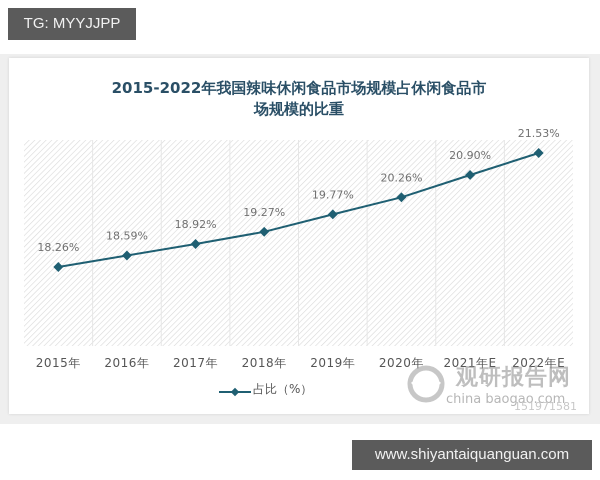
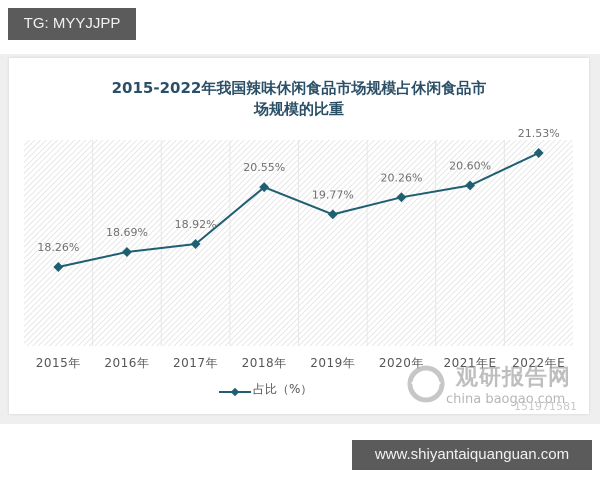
2016年: 18.59% -> 18.69%
2018年: 19.27% -> 20.55%
2021年E: 20.90% -> 20.60%
